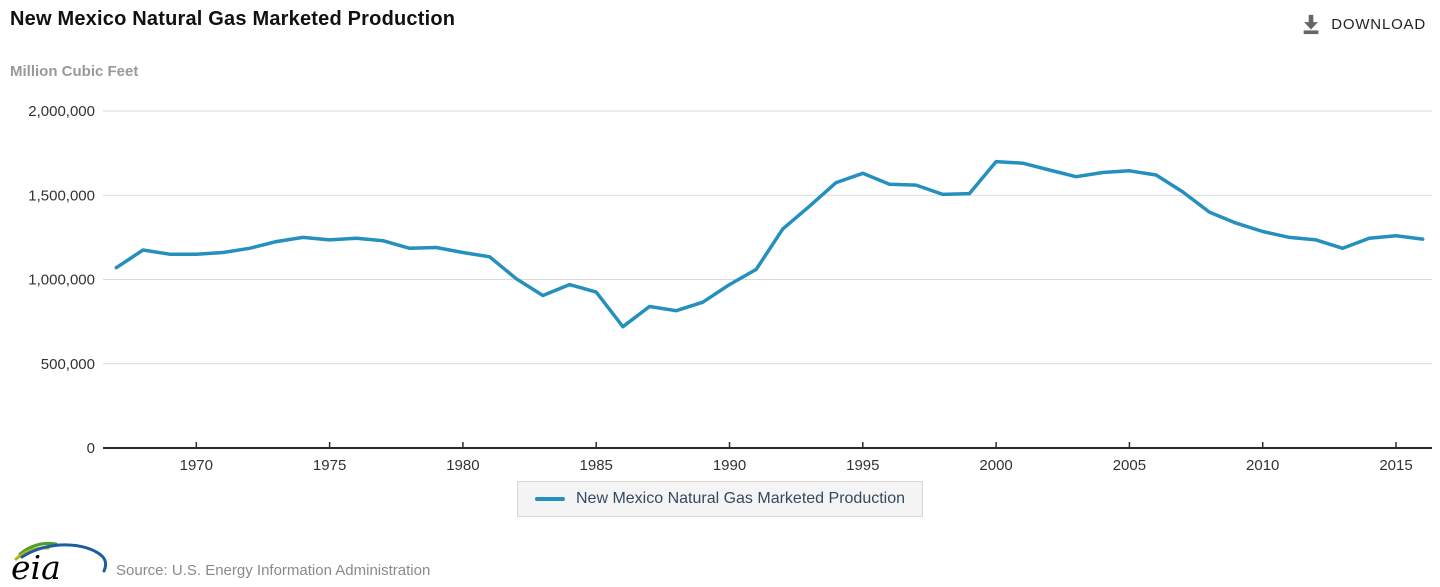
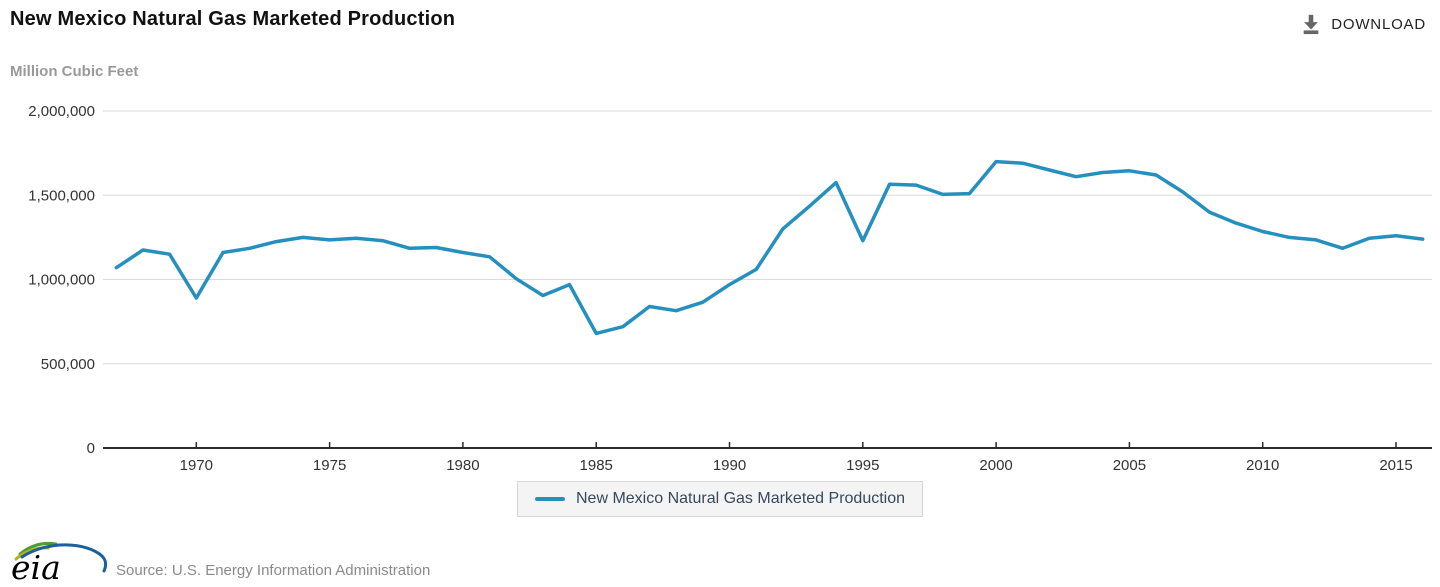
1970: 1150000 -> 890000
1985: 920000 -> 680000
1995: 1630000 -> 1230000
